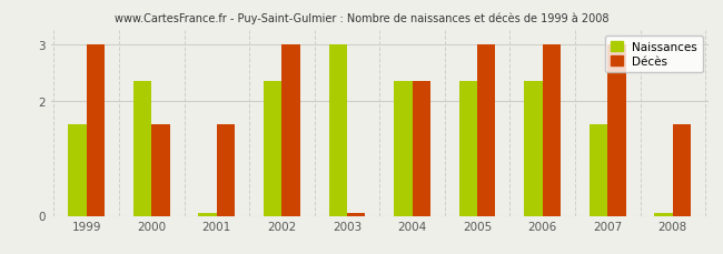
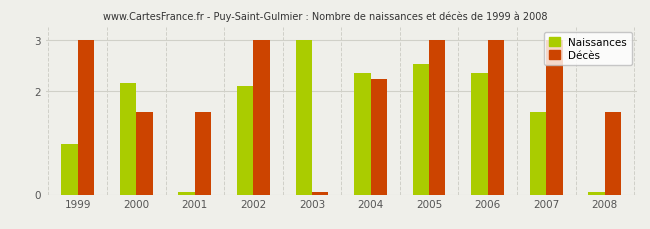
Naissances/1999: 1.60 -> 0.98
Naissances/2000: 2.35 -> 2.16
Naissances/2002: 2.35 -> 2.10
Décès/2004: 2.35 -> 2.24
Naissances/2005: 2.35 -> 2.52
